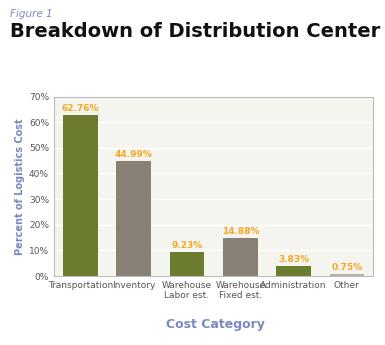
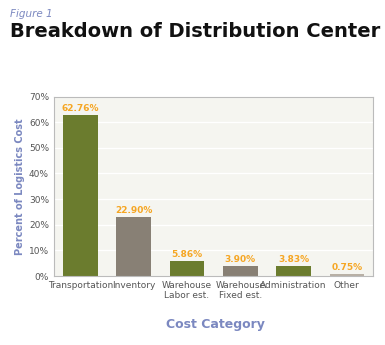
Inventory: 44.99% -> 22.90%
Warehouse Labor est.: 9.23% -> 5.86%
Warehouse Fixed est.: 14.88% -> 3.90%
